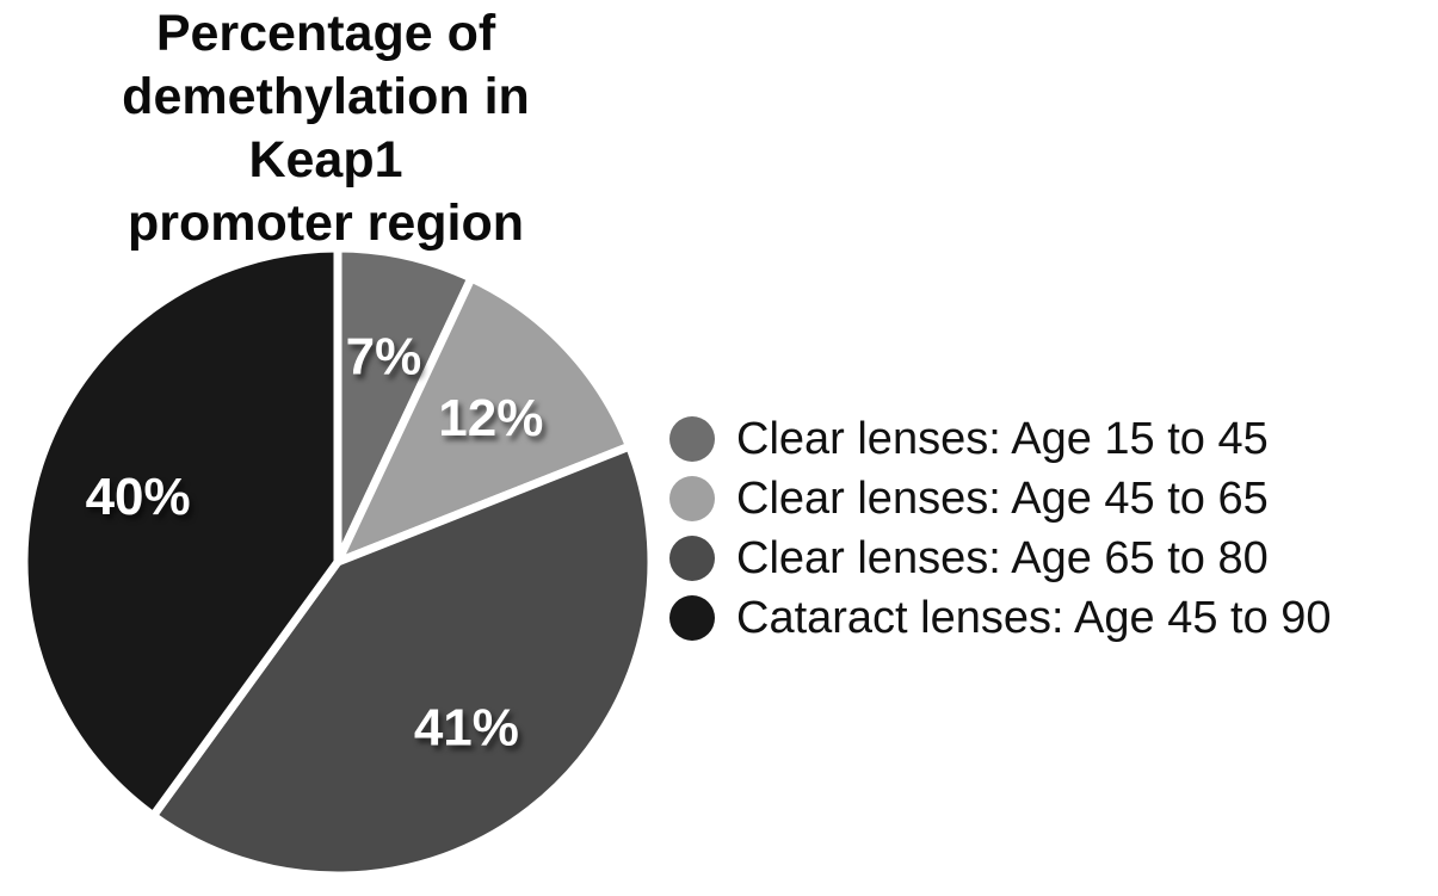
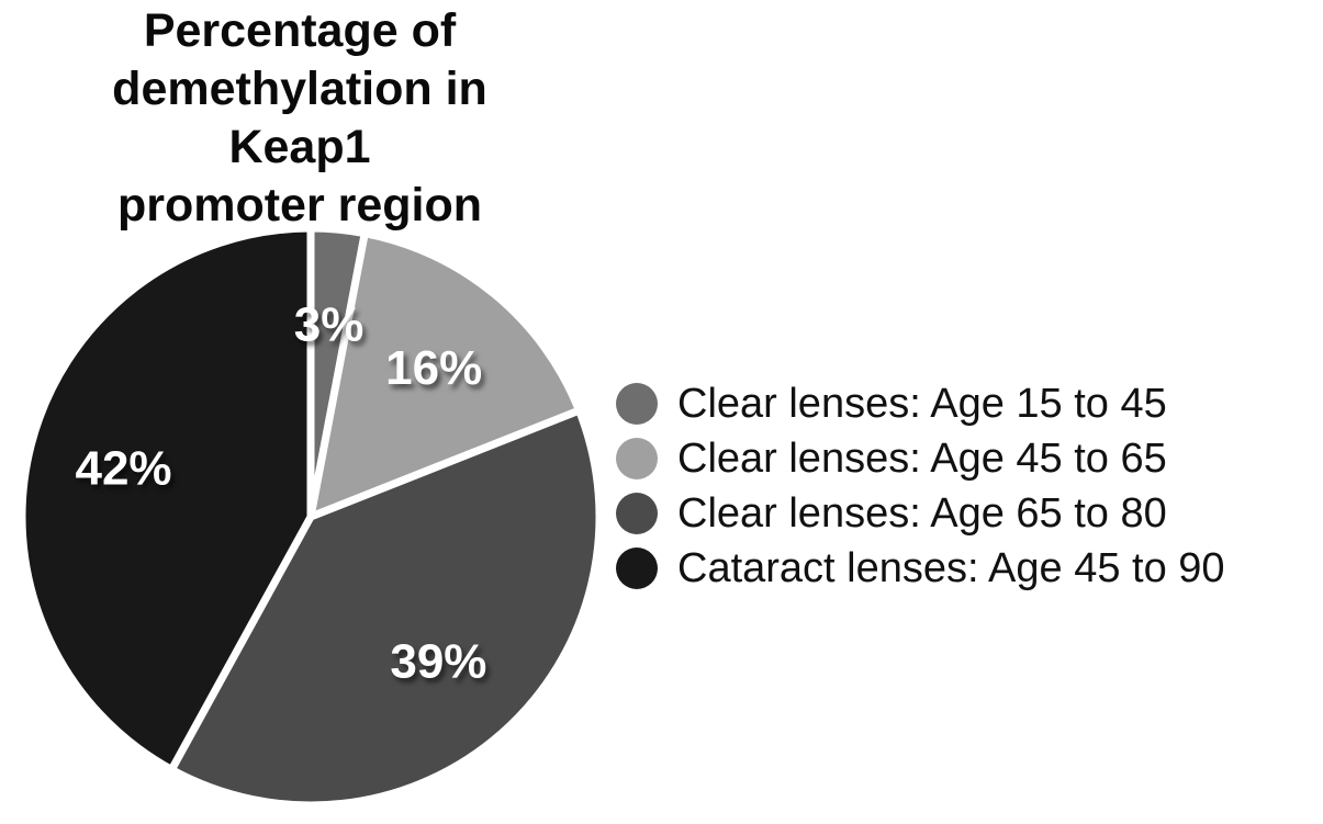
Clear lenses: Age 15 to 45: 7% -> 3%
Clear lenses: Age 45 to 65: 12% -> 16%
Clear lenses: Age 65 to 80: 41% -> 39%
Cataract lenses: Age 45 to 90: 40% -> 42%
